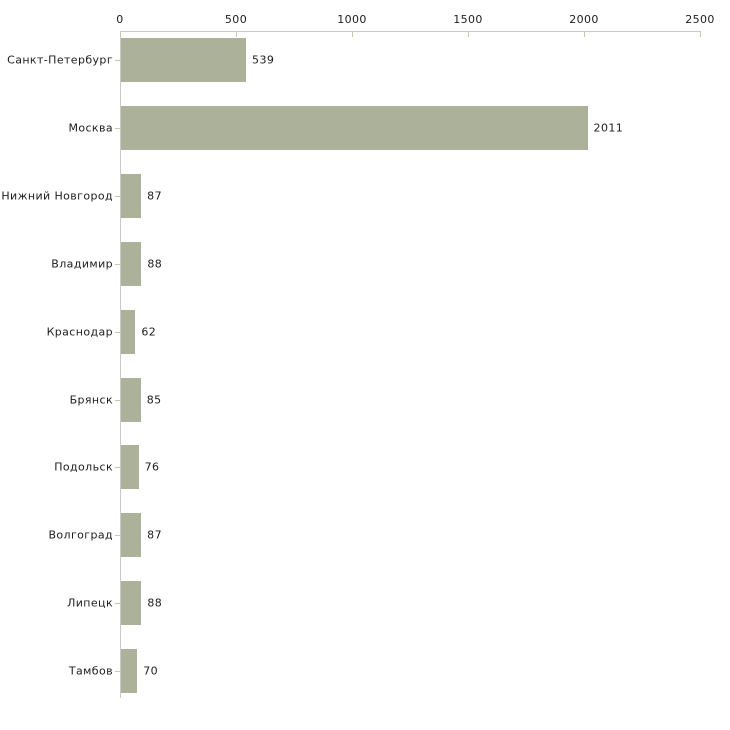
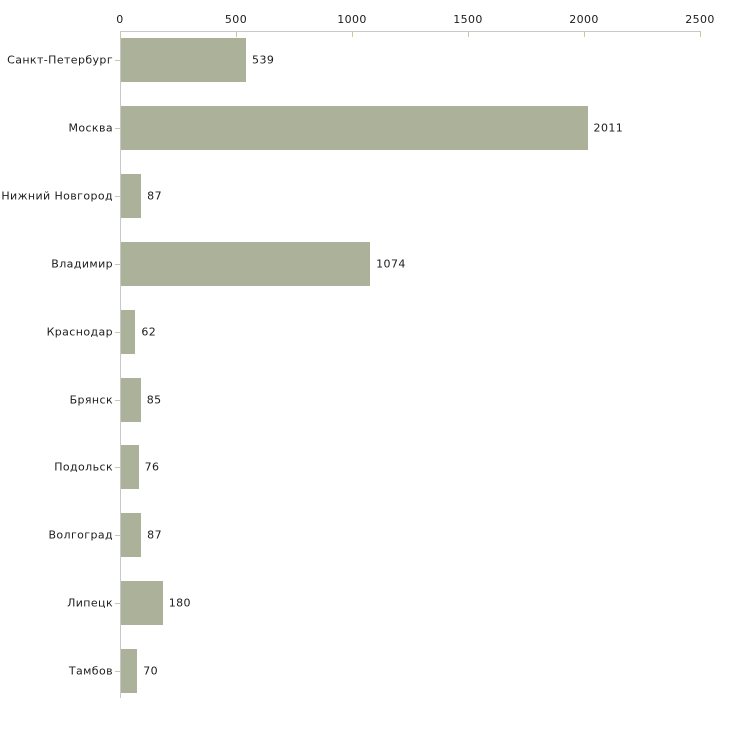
Владимир: 88 -> 1074
Липецк: 88 -> 180
